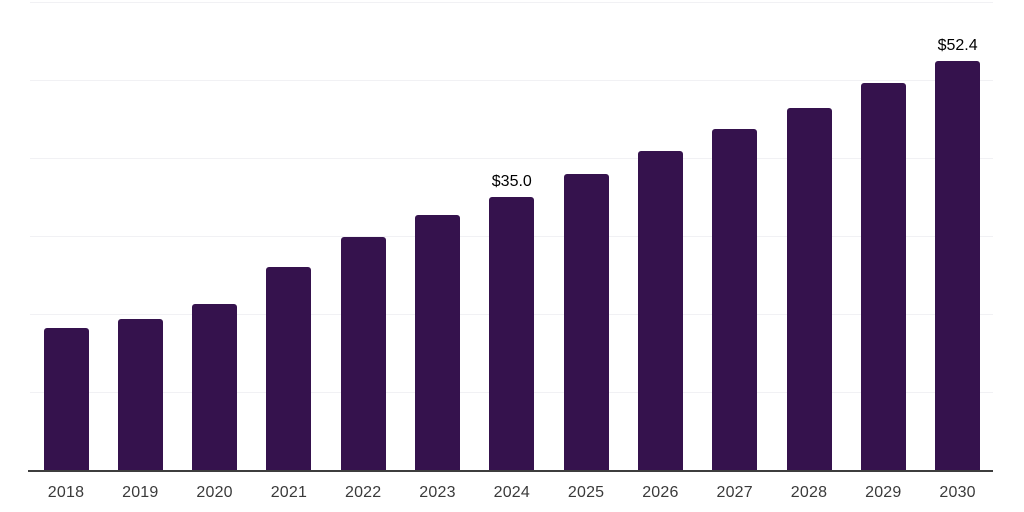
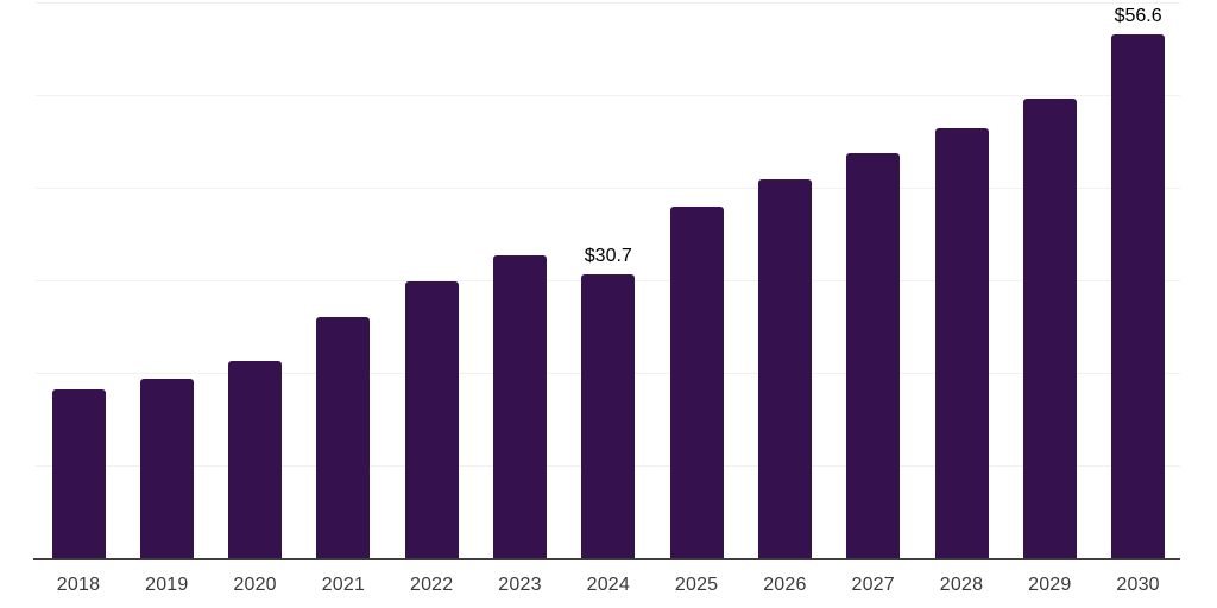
2024: $35.0 -> $30.7
2030: $52.4 -> $56.6
